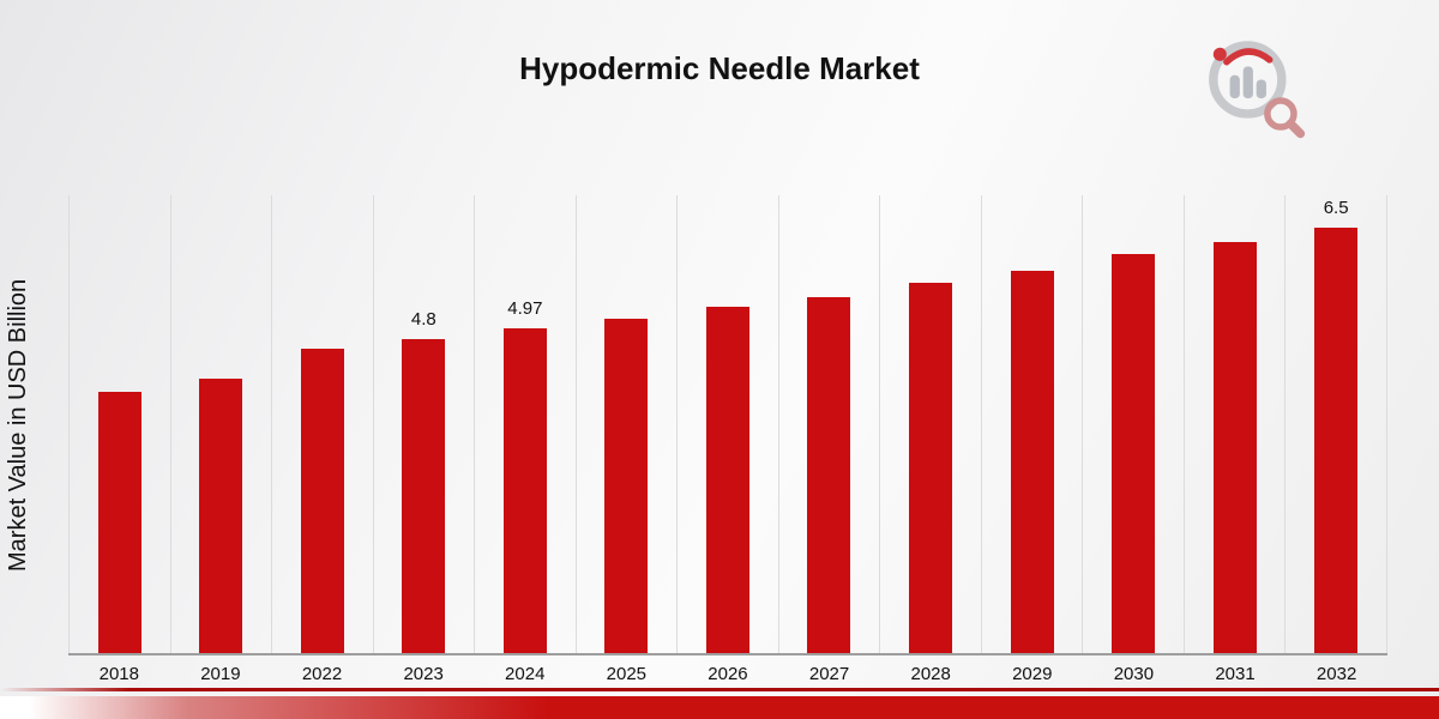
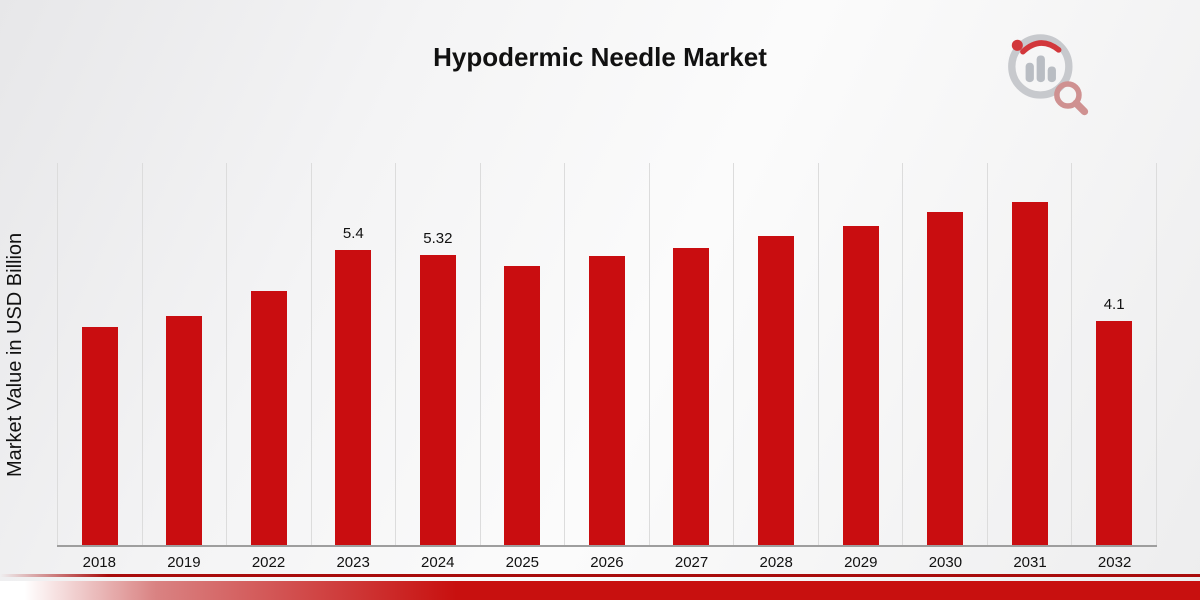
2023: 4.8 -> 5.4
2024: 4.97 -> 5.32
2032: 6.5 -> 4.1
